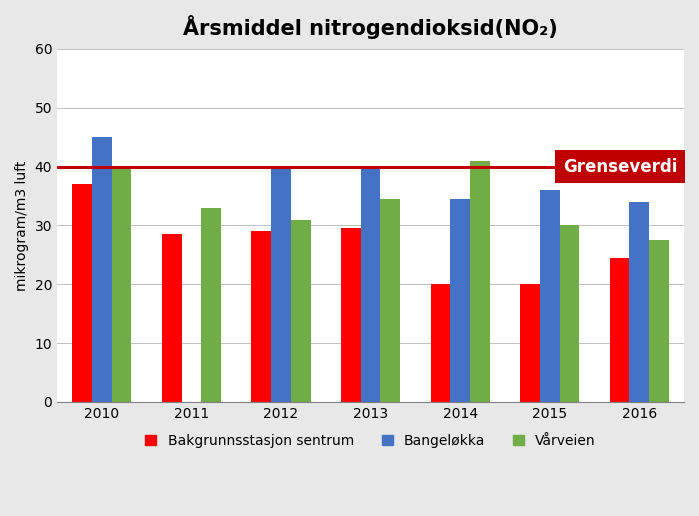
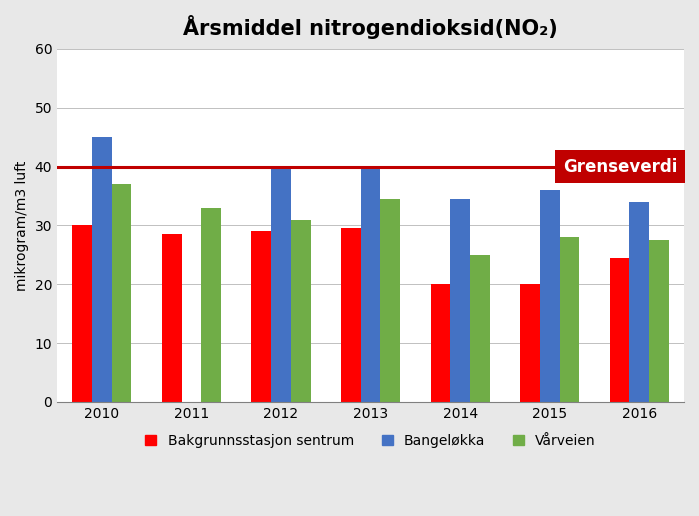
Bakgrunnsstasjon sentrum/2010: 37.0 -> 30.0
Vårveien/2010: 40.0 -> 37.0
Vårveien/2014: 41.0 -> 25.0
Vårveien/2015: 30.0 -> 28.0
